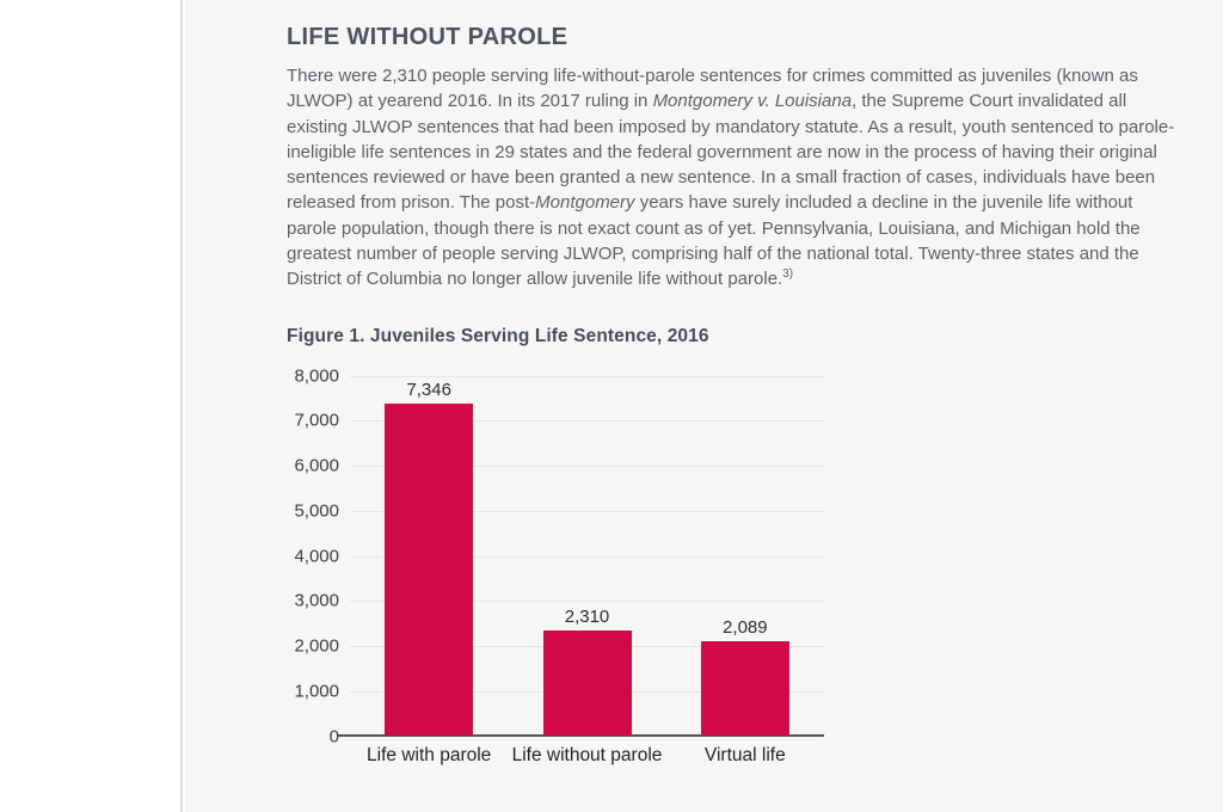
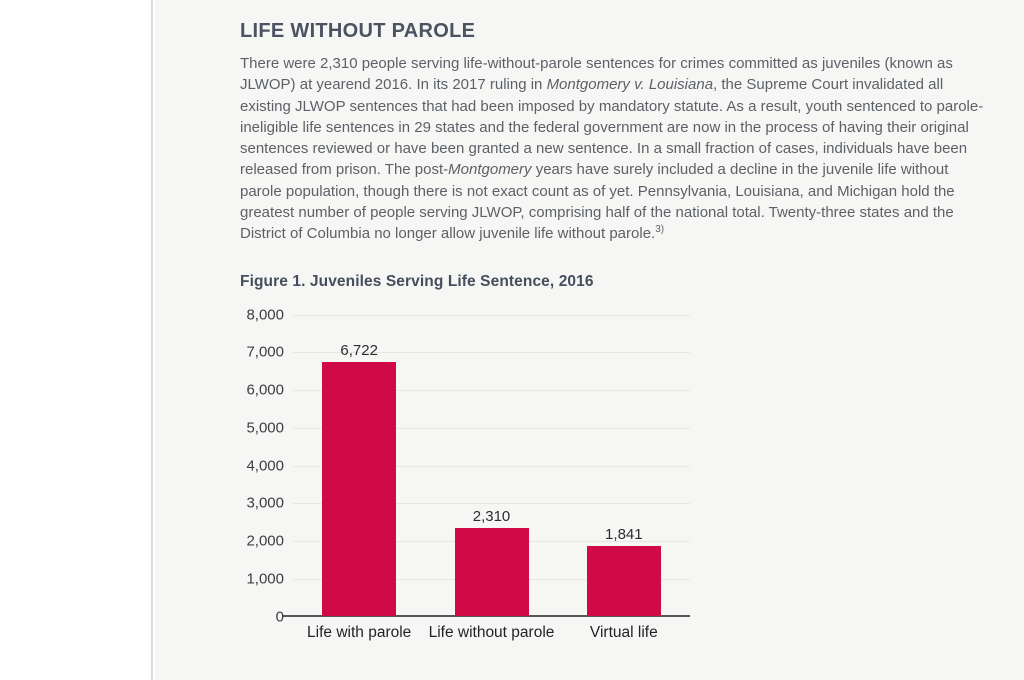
Life with parole: 7,346 -> 6,722
Virtual life: 2,089 -> 1,841
